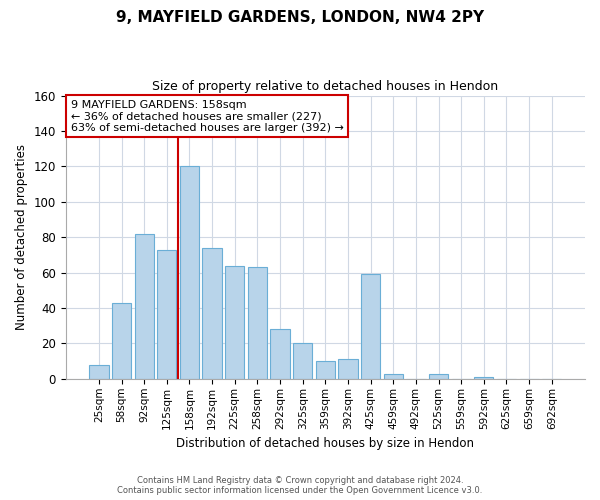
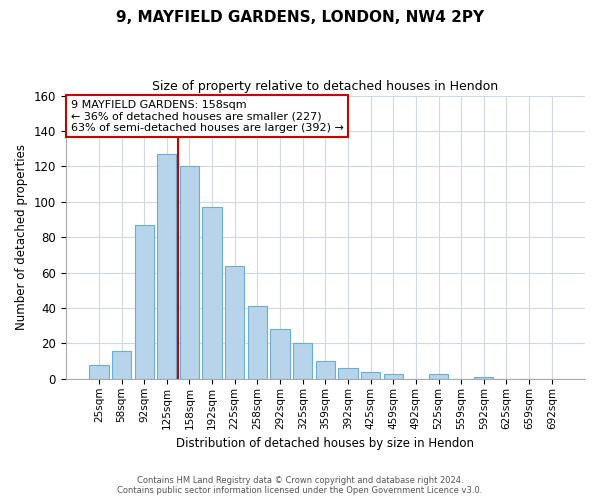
58sqm: 43 -> 16
92sqm: 82 -> 87
125sqm: 73 -> 127
192sqm: 74 -> 97
258sqm: 63 -> 41
392sqm: 11 -> 6
425sqm: 59 -> 4
